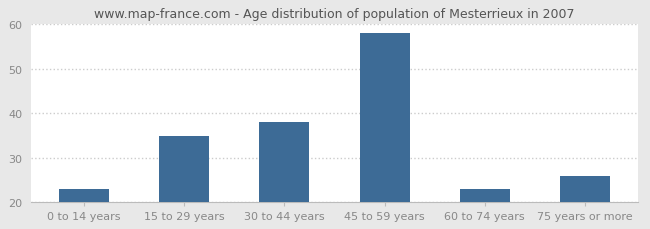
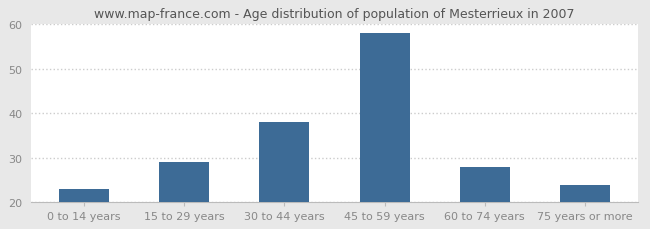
15 to 29 years: 35 -> 29
60 to 74 years: 23 -> 28
75 years or more: 26 -> 24
